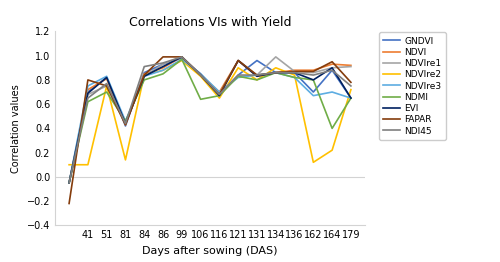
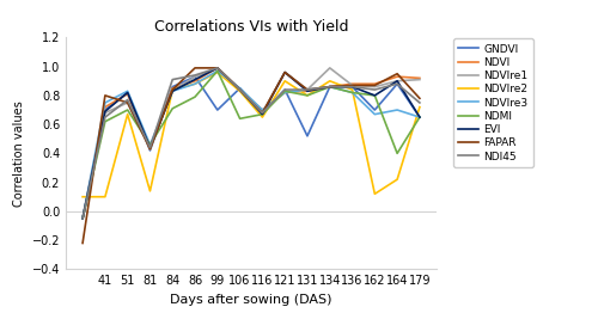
NDVIre2/51: 0.75 -> 0.67
NDMI/84: 0.80 -> 0.71
NDMI/86: 0.85 -> 0.79
GNDVI/99: 0.98 -> 0.70
NDVI/121: 0.96 -> 0.82
GNDVI/131: 0.96 -> 0.52
